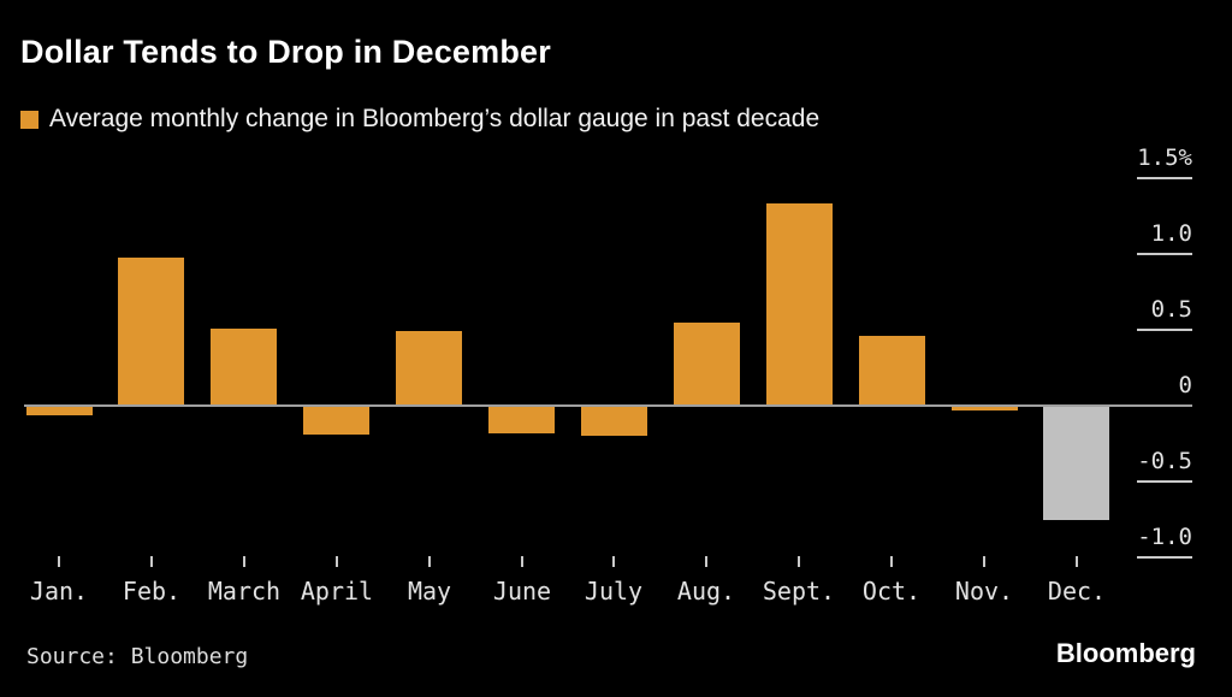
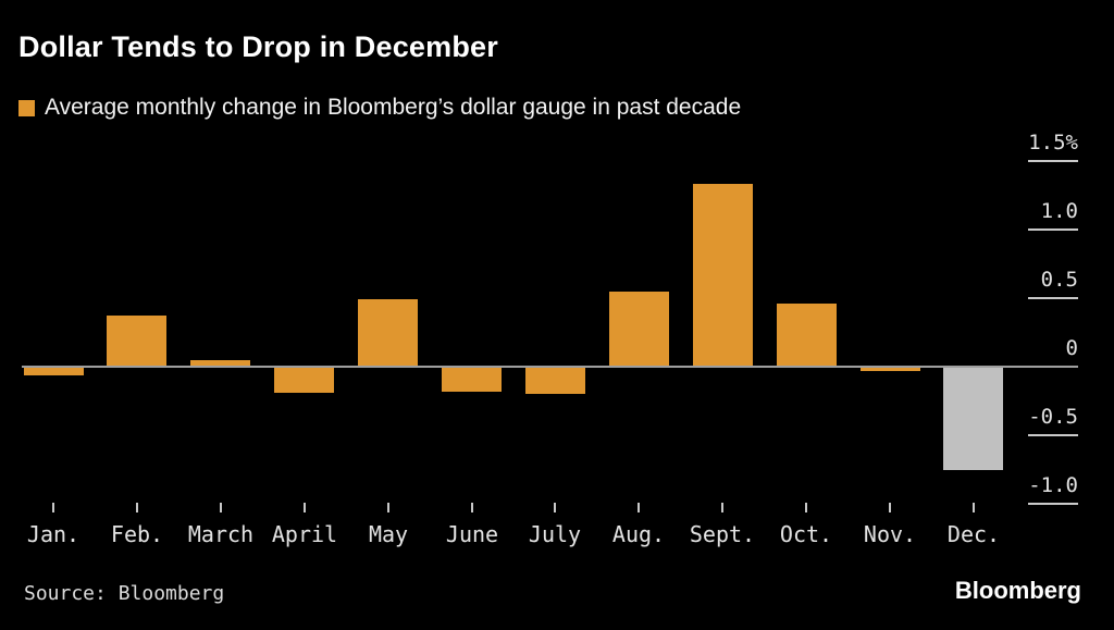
Feb.: 0.98% -> 0.37%
March: 0.51% -> 0.05%
